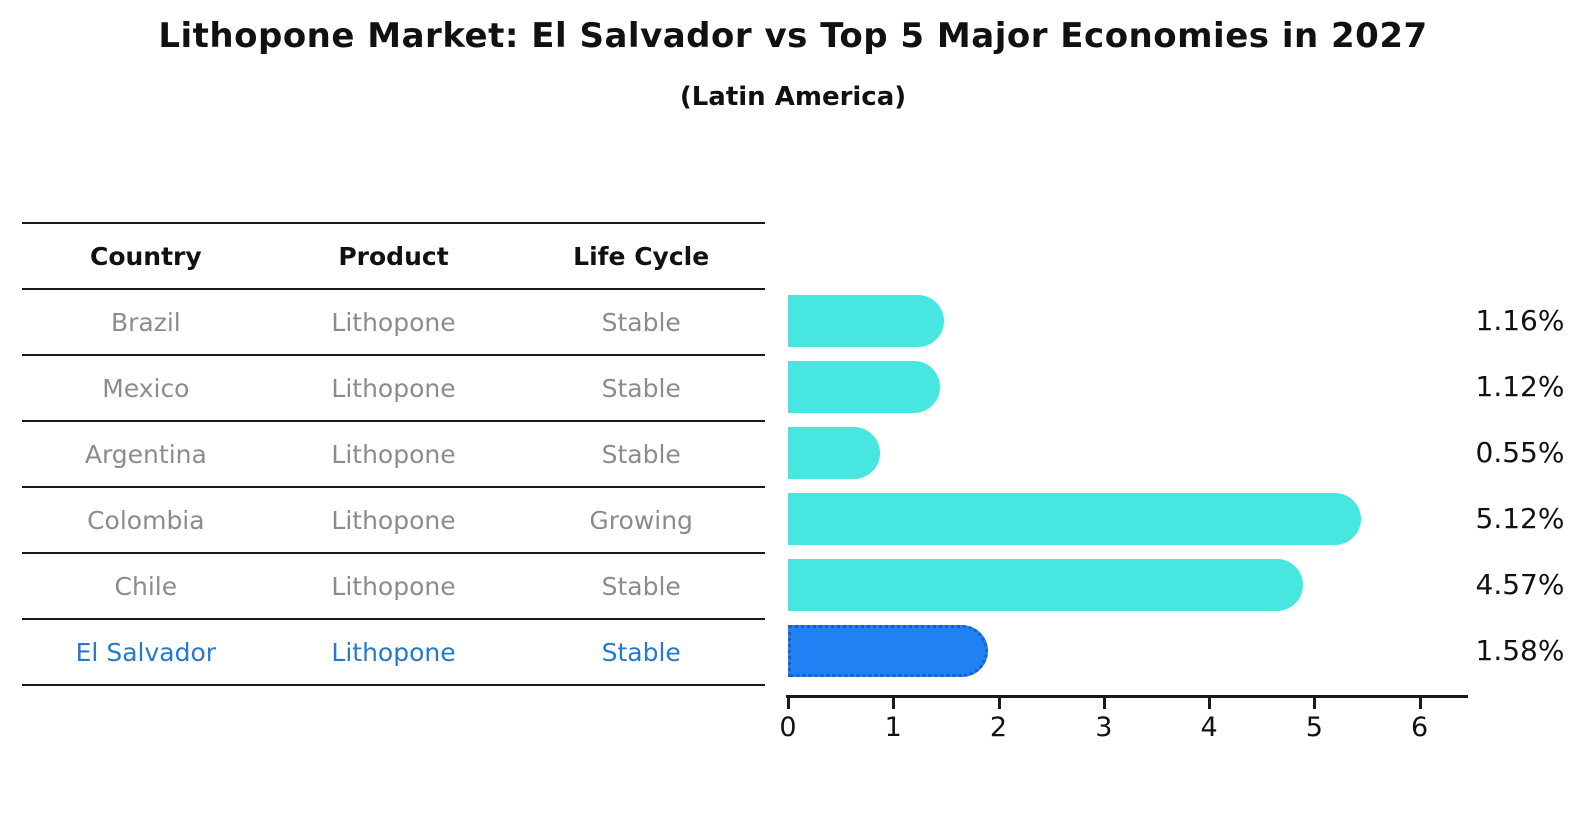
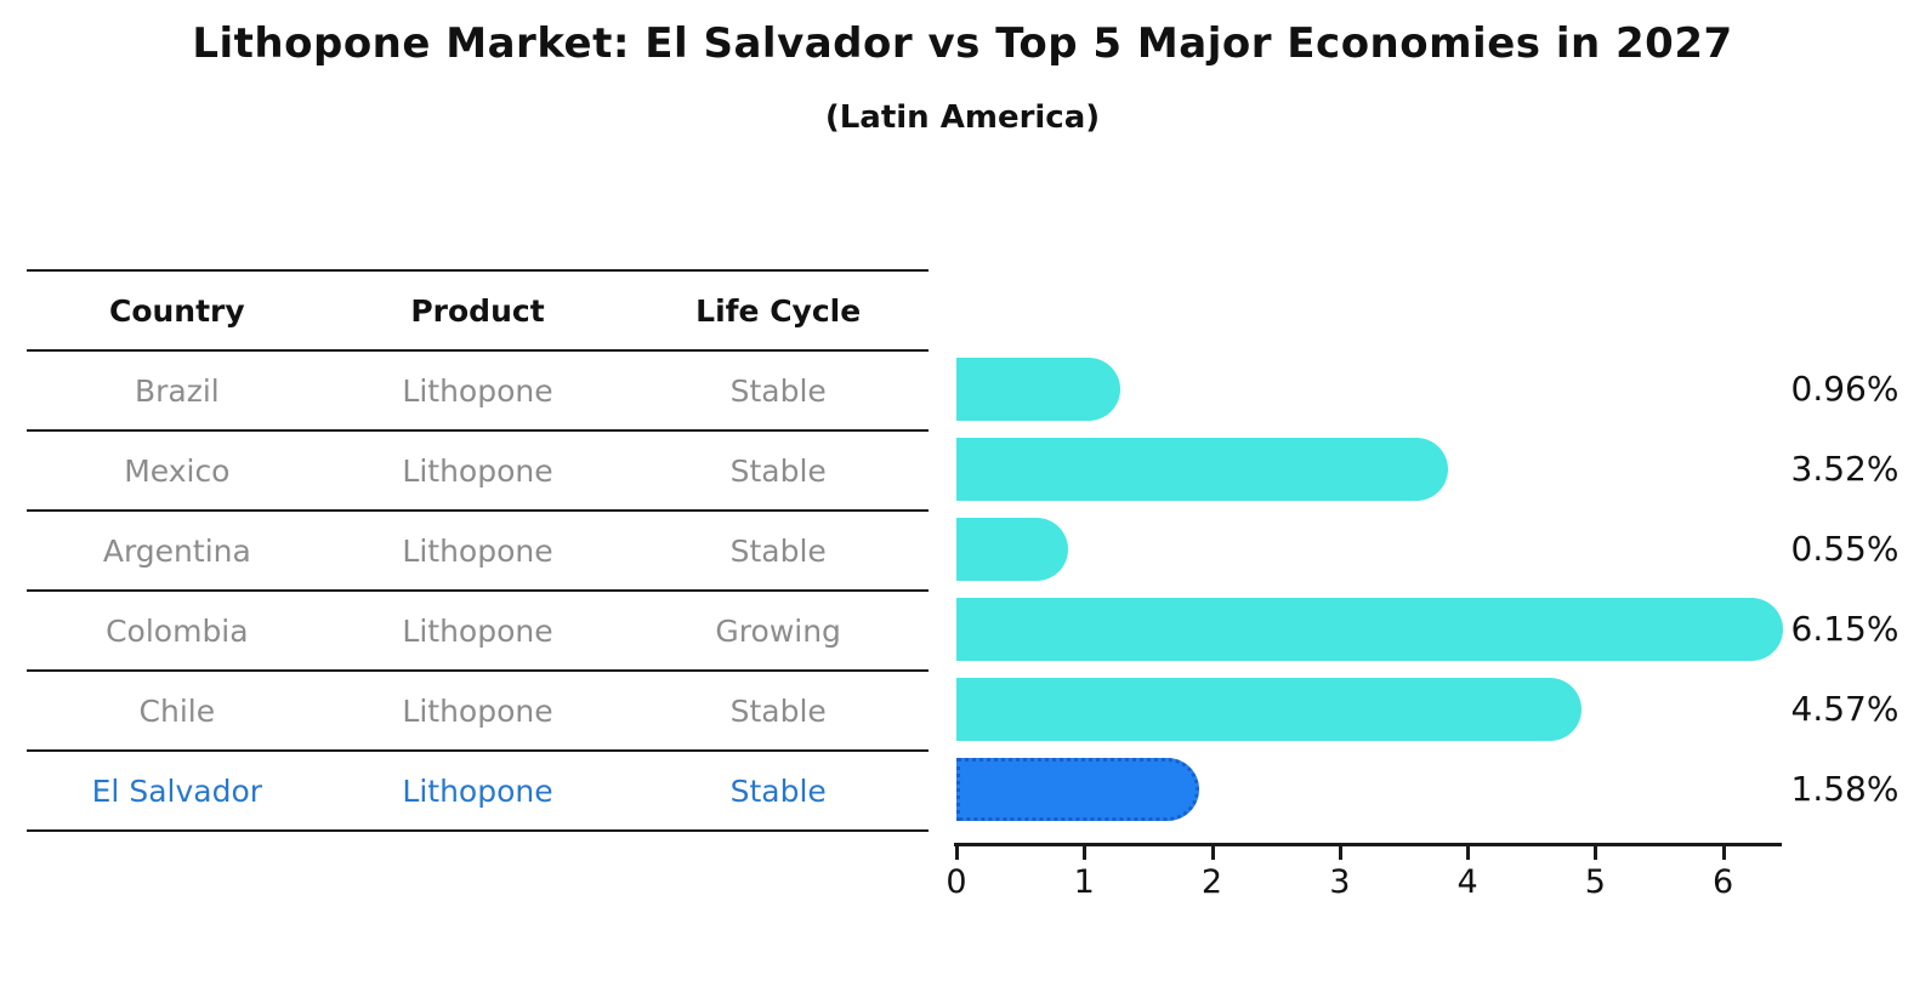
Brazil: 1.16% -> 0.96%
Mexico: 1.12% -> 3.52%
Colombia: 5.12% -> 6.15%
